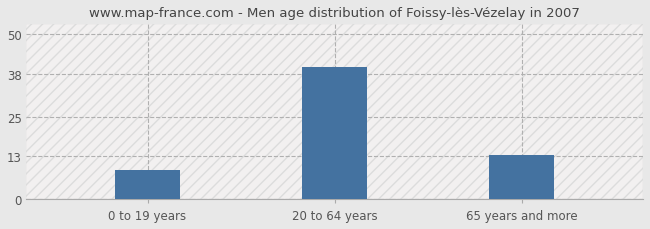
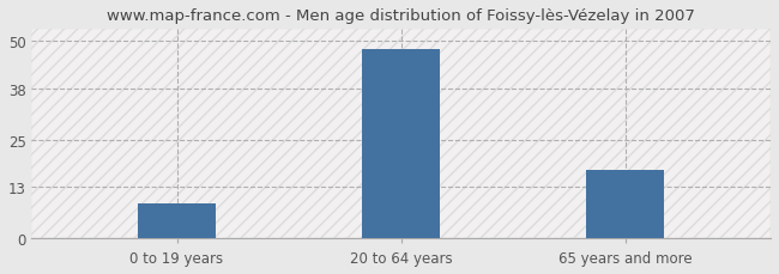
20 to 64 years: 40.0 -> 48.0
65 years and more: 13.5 -> 17.5
